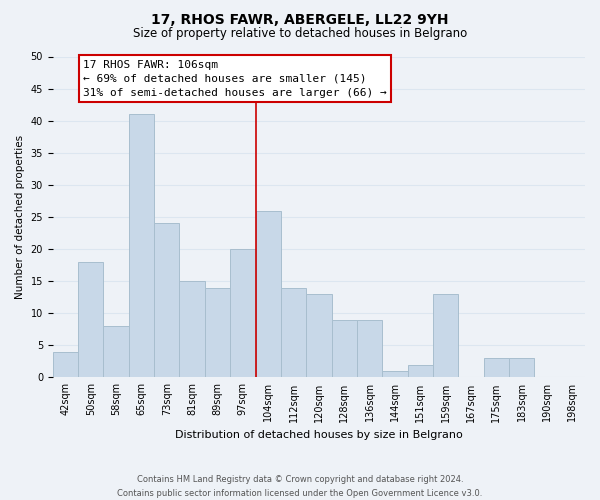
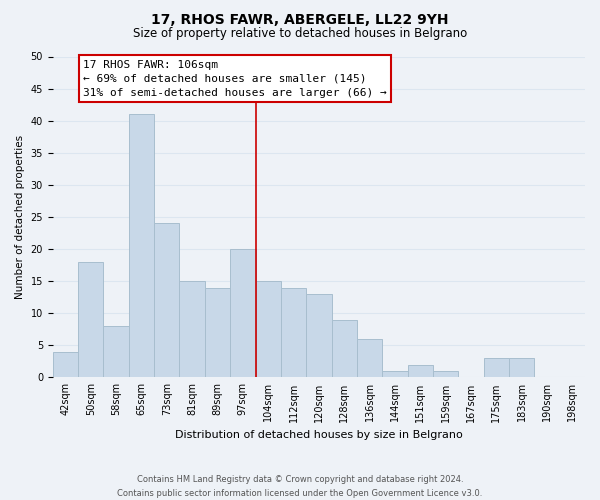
104sqm: 26 -> 15
136sqm: 9 -> 6
159sqm: 13 -> 1
